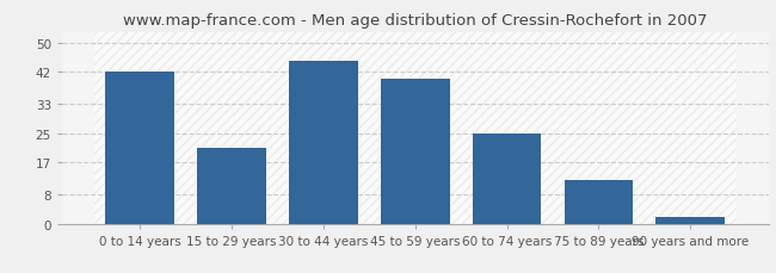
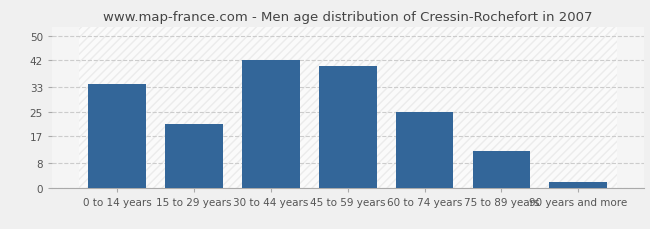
0 to 14 years: 42 -> 34
30 to 44 years: 45 -> 42
